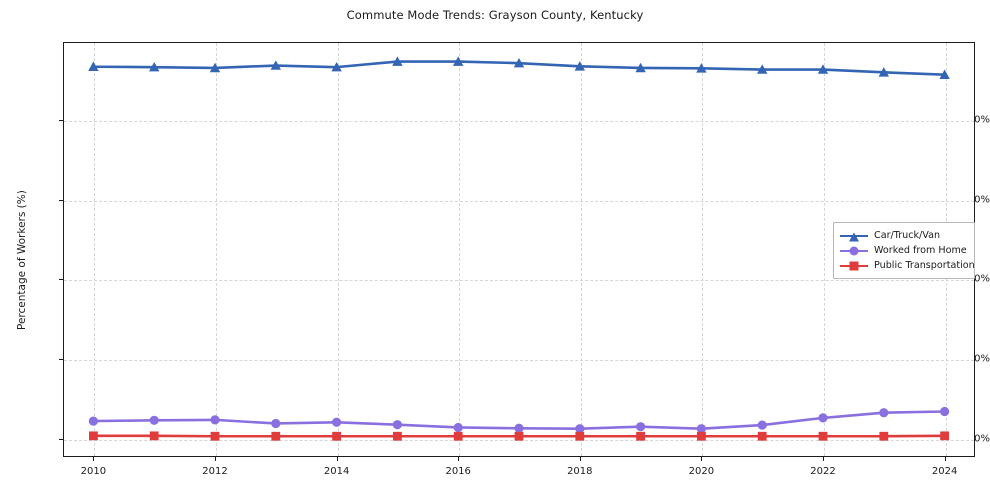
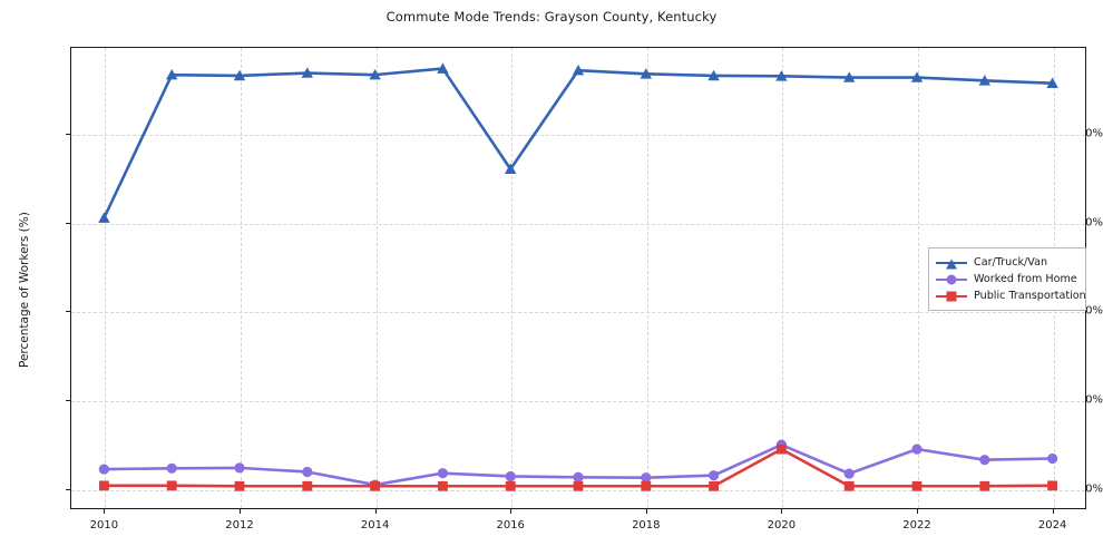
Car/Truck/Van/2010: 93% -> 61%
Worked from Home/2014: 4% -> 1%
Car/Truck/Van/2016: 95% -> 72%
Worked from Home/2020: 3% -> 10%
Public Transportation/2020: 1% -> 9%
Worked from Home/2022: 5% -> 9%
